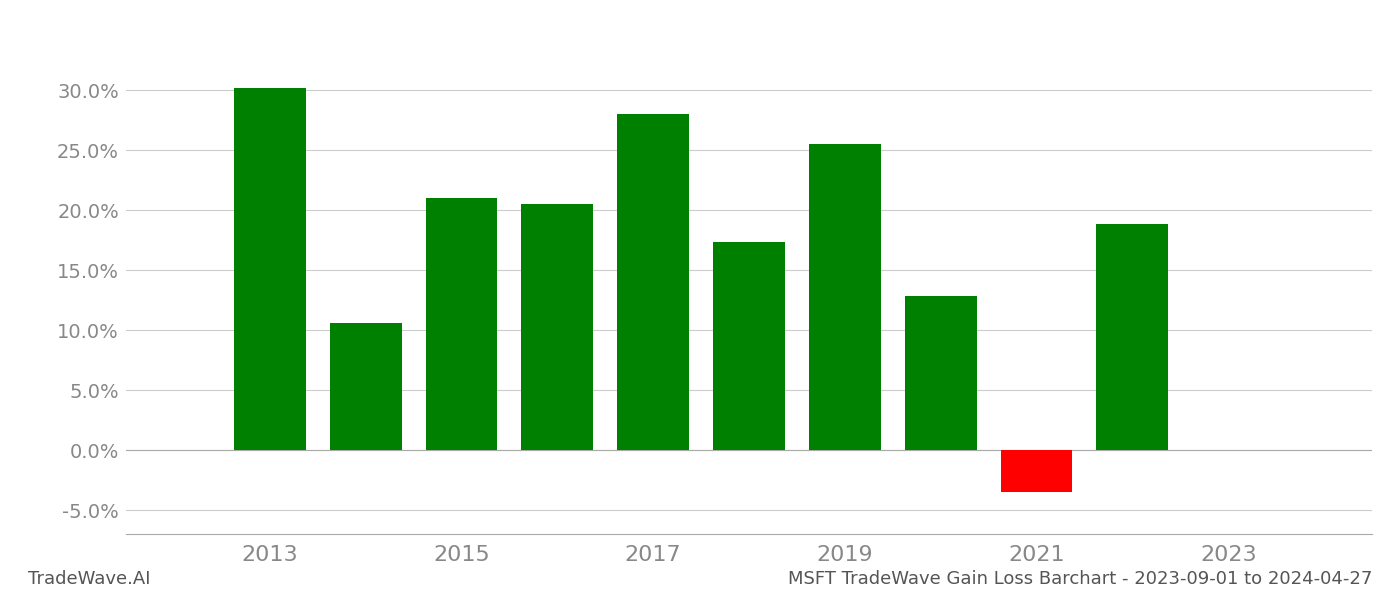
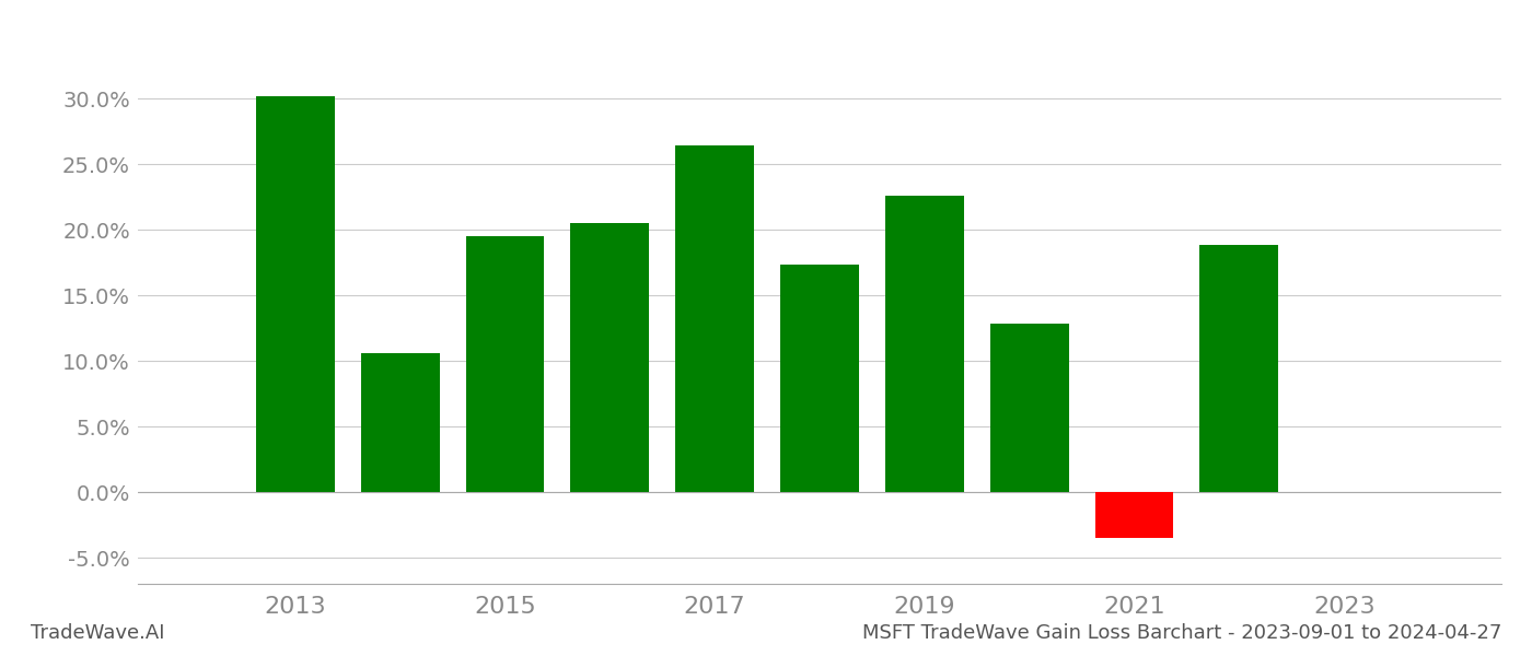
2015: 21.0% -> 19.5%
2017: 28.0% -> 26.4%
2019: 25.5% -> 22.6%
